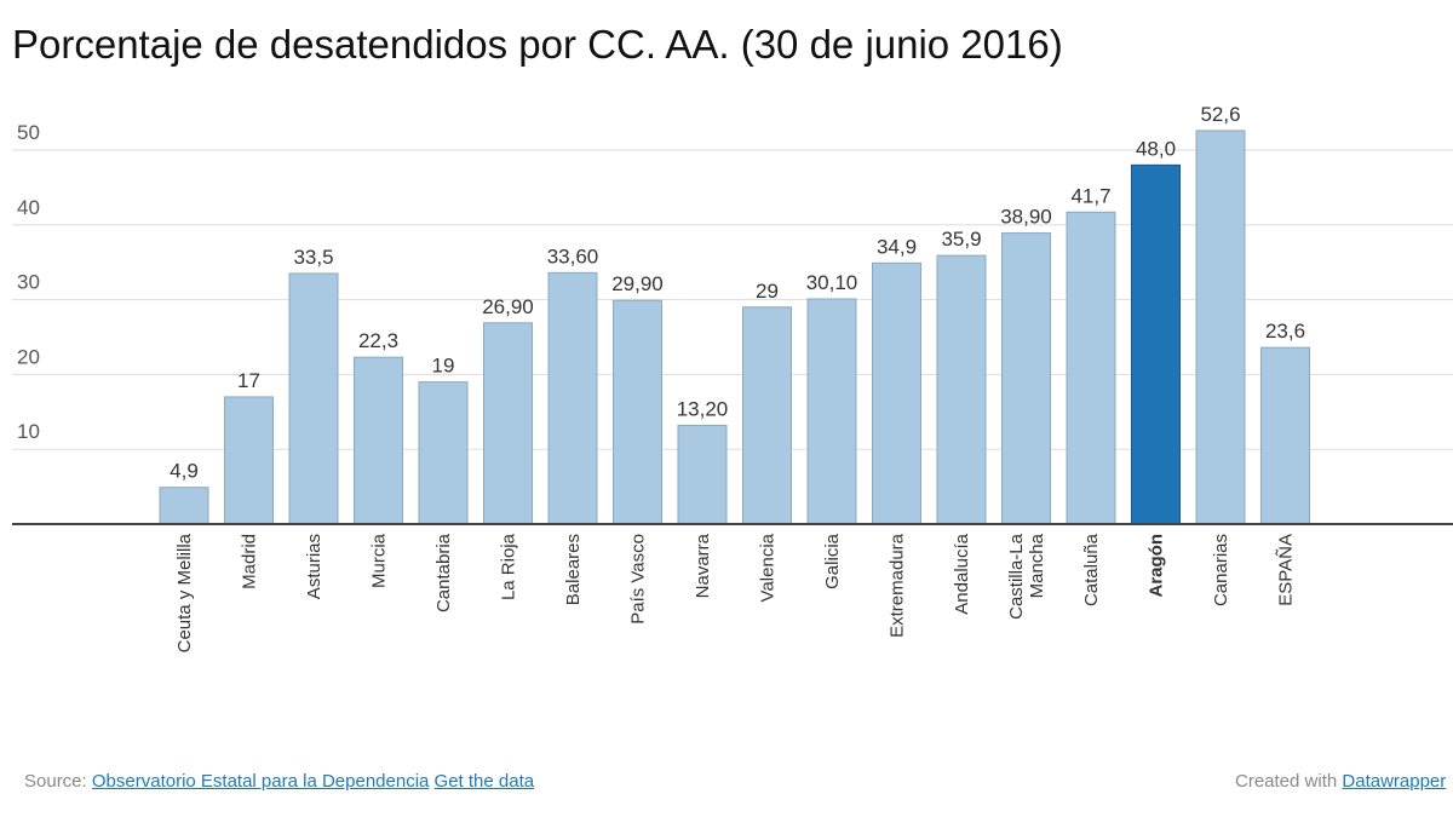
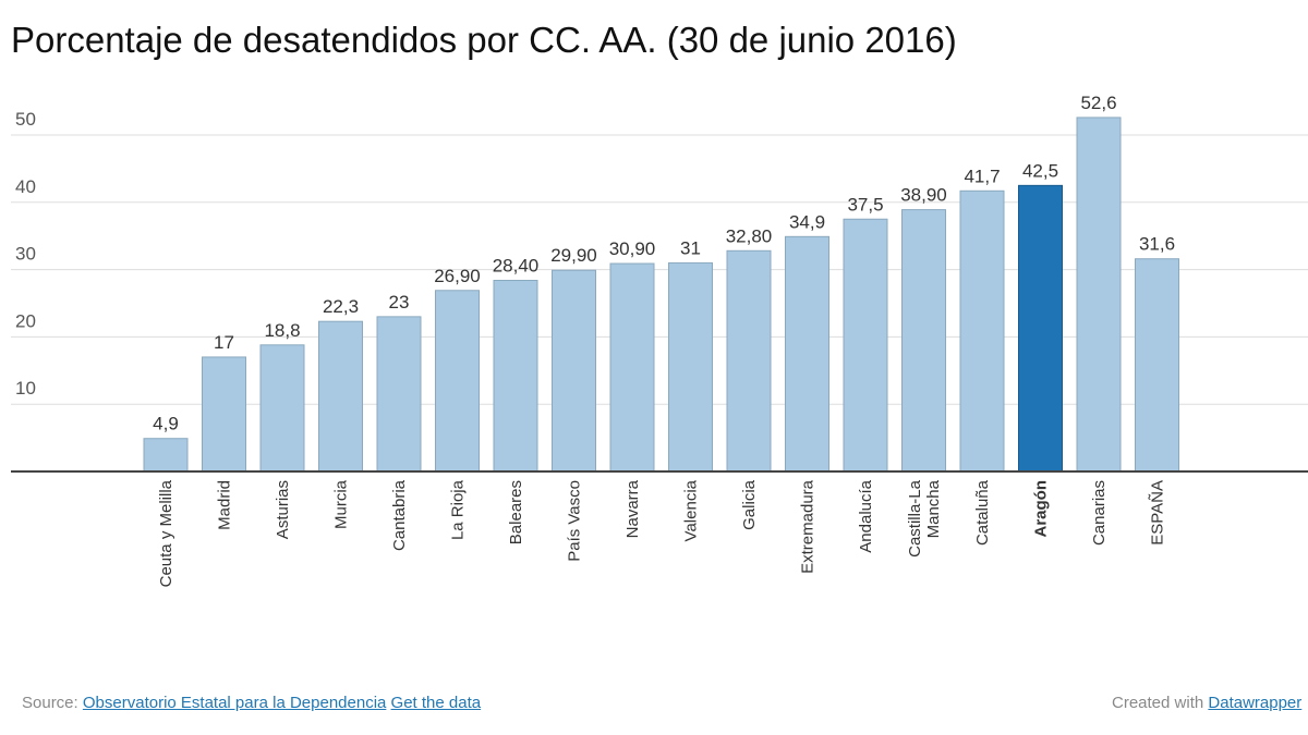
Asturias: 33,5 -> 18,8
Cantabria: 19 -> 23
Baleares: 33,60 -> 28,40
Navarra: 13,20 -> 30,90
Valencia: 29 -> 31
Galicia: 30,10 -> 32,80
Andalucía: 35,9 -> 37,5
Aragón: 48,0 -> 42,5
ESPAÑA: 23,6 -> 31,6
